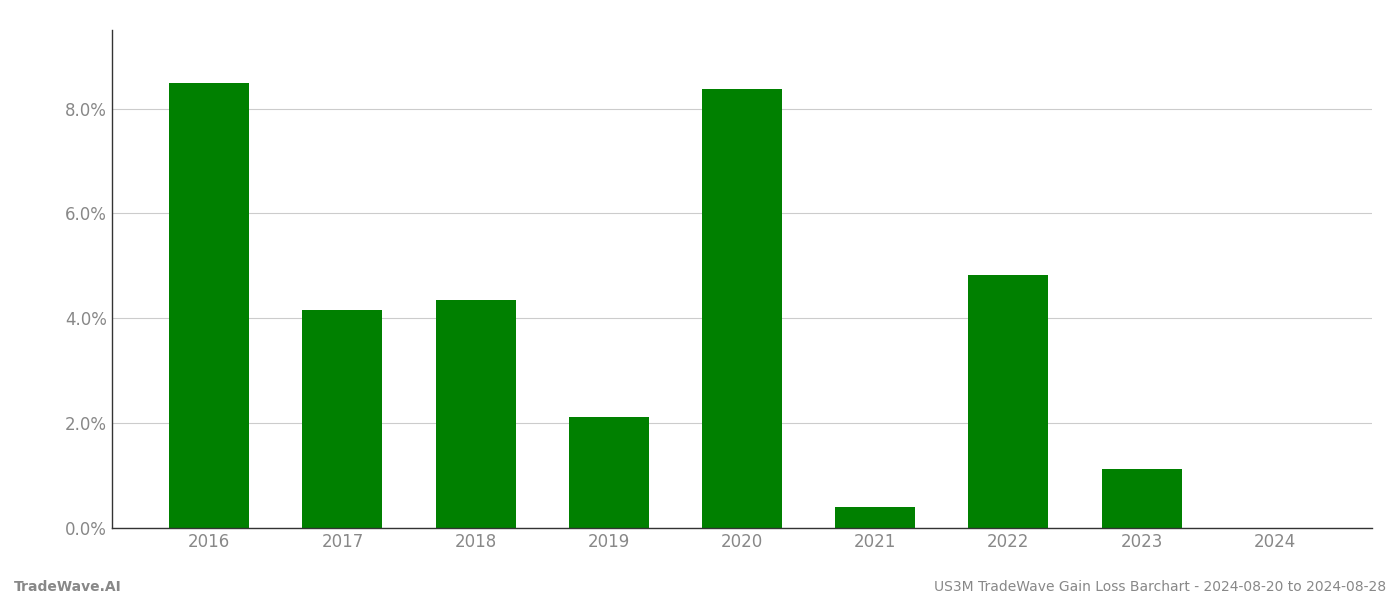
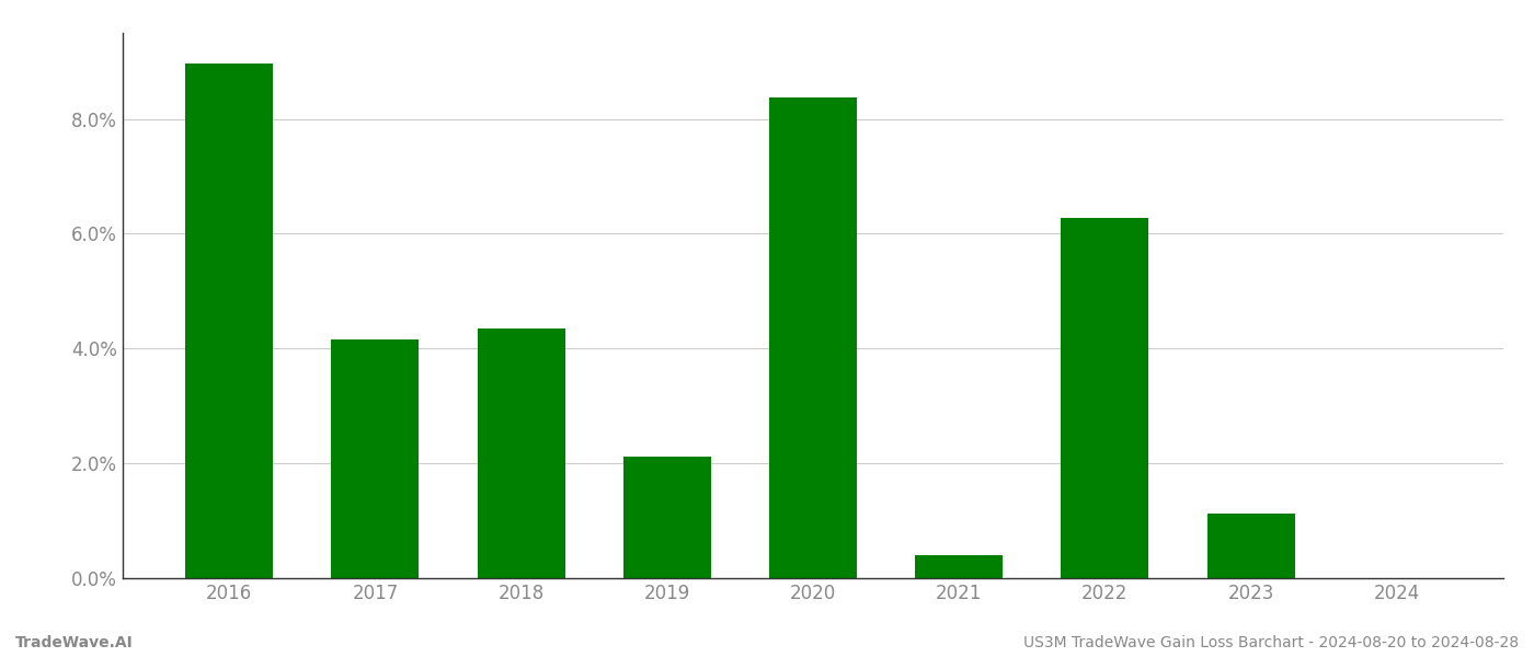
2016: 8.49% -> 8.96%
2022: 4.82% -> 6.28%
